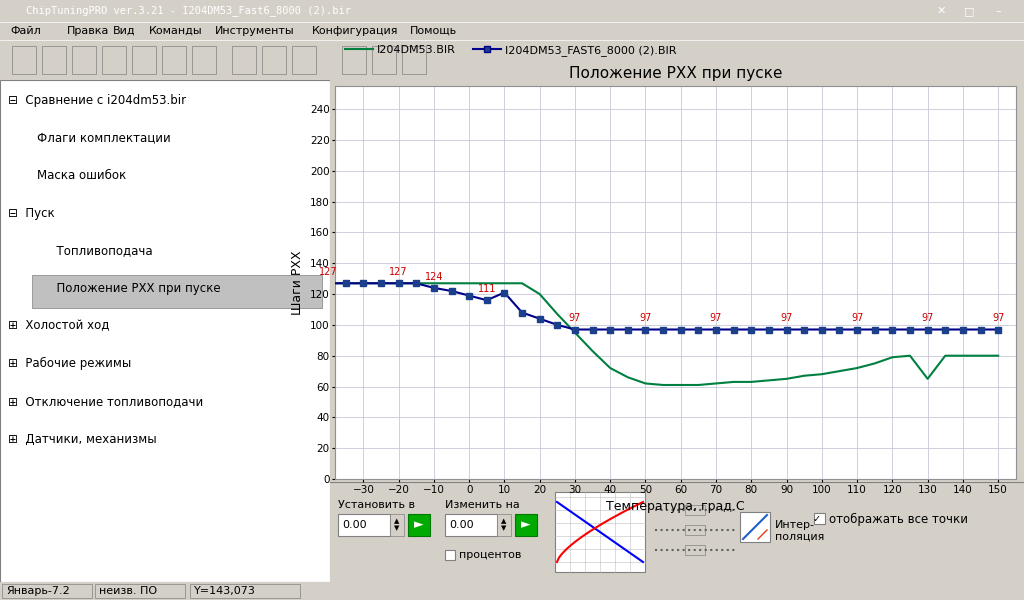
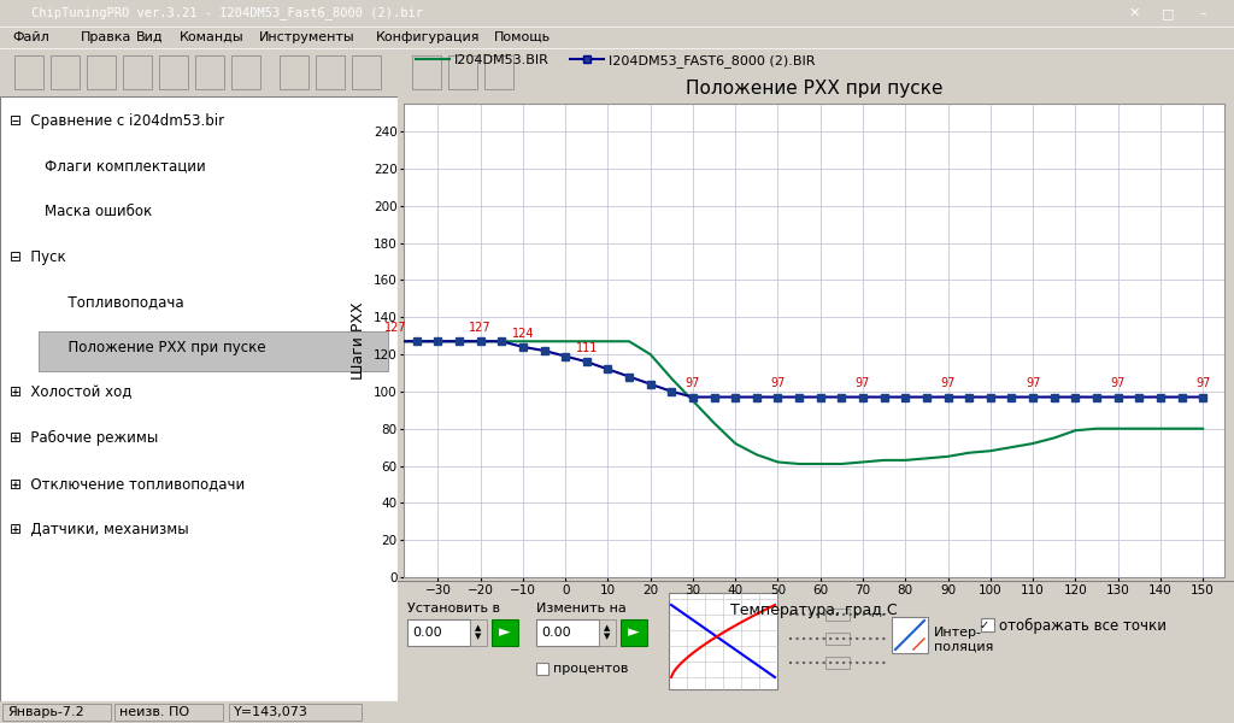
Положение РХХ при пуске/I204DM53_FAST6_8000 (2).BIR/10: 121 -> 112
Положение РХХ при пуске/I204DM53.BIR/130: 65 -> 80
